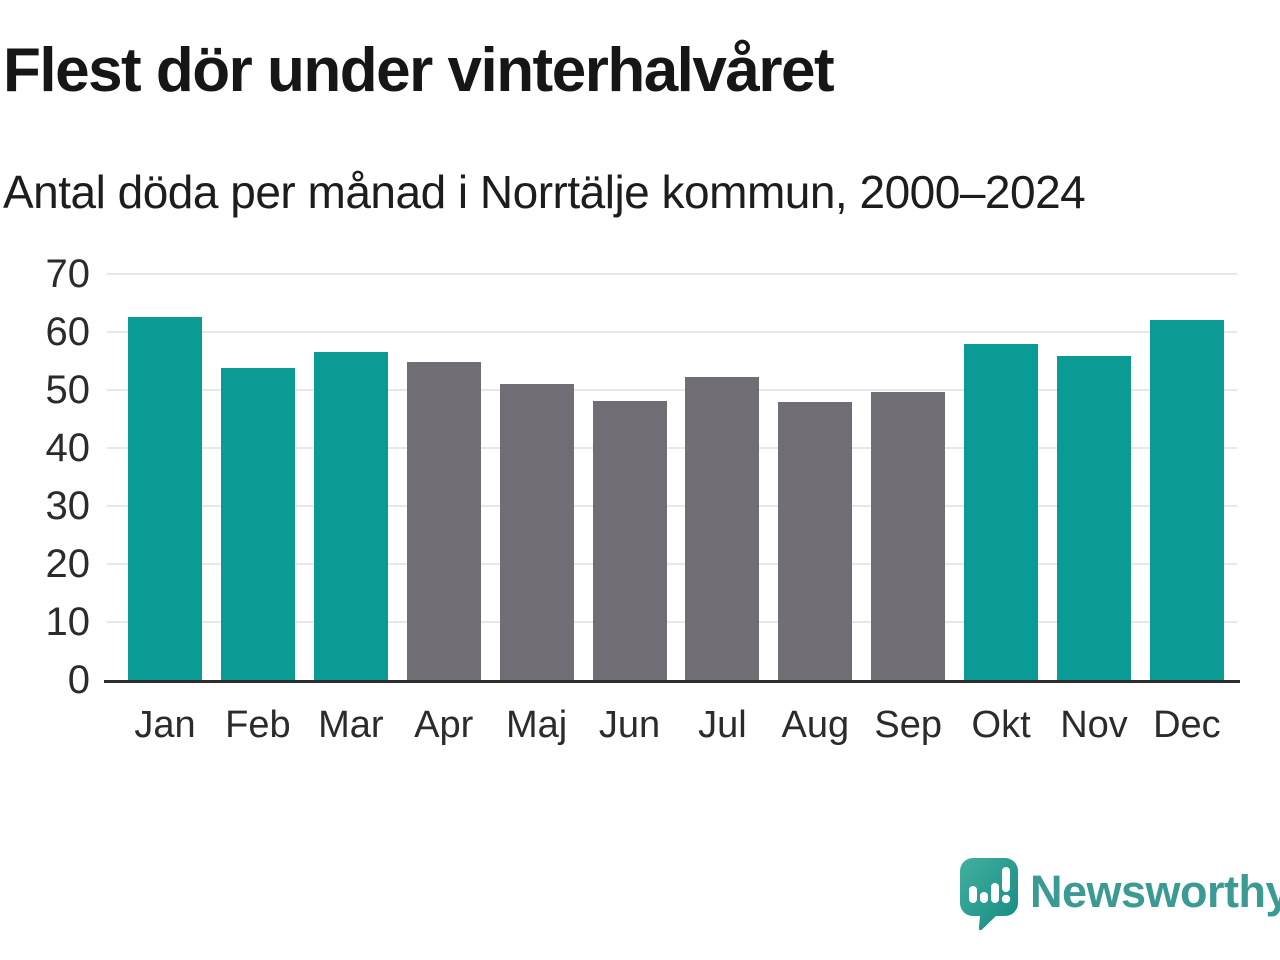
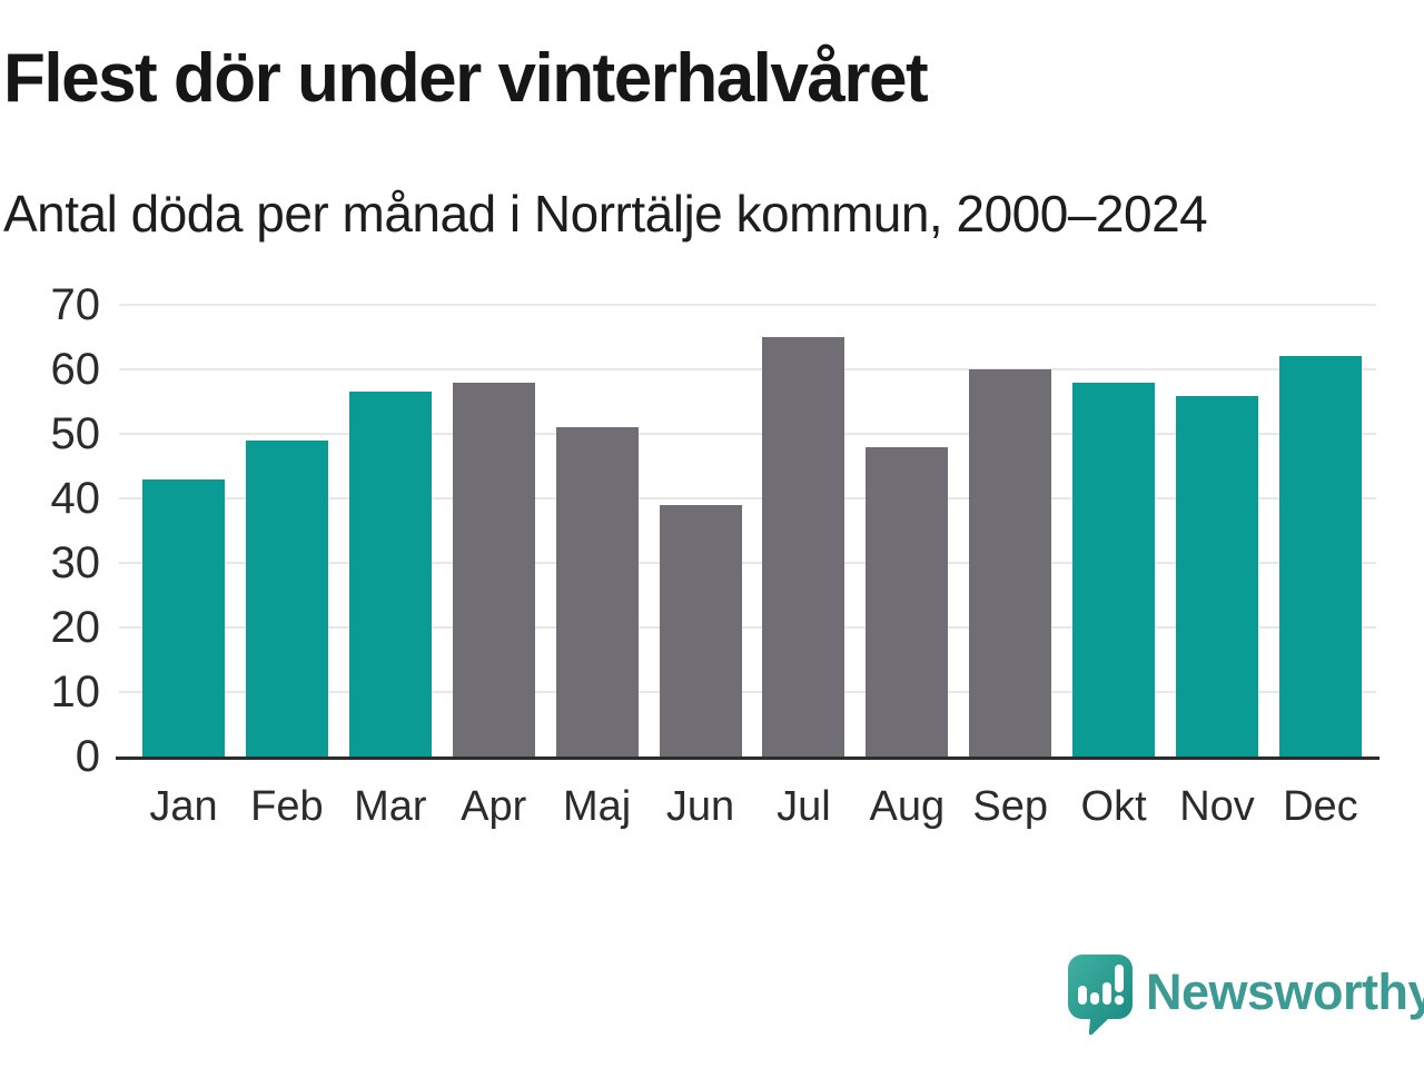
Jan: 63 -> 43
Feb: 54 -> 49
Apr: 55 -> 58
Jun: 48 -> 39
Jul: 52 -> 65
Sep: 50 -> 60
